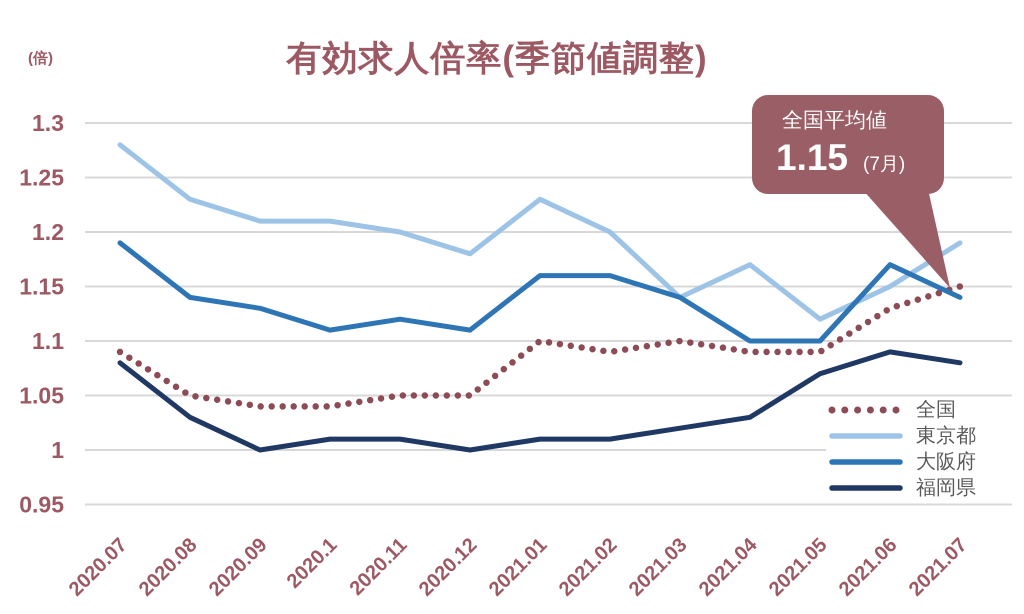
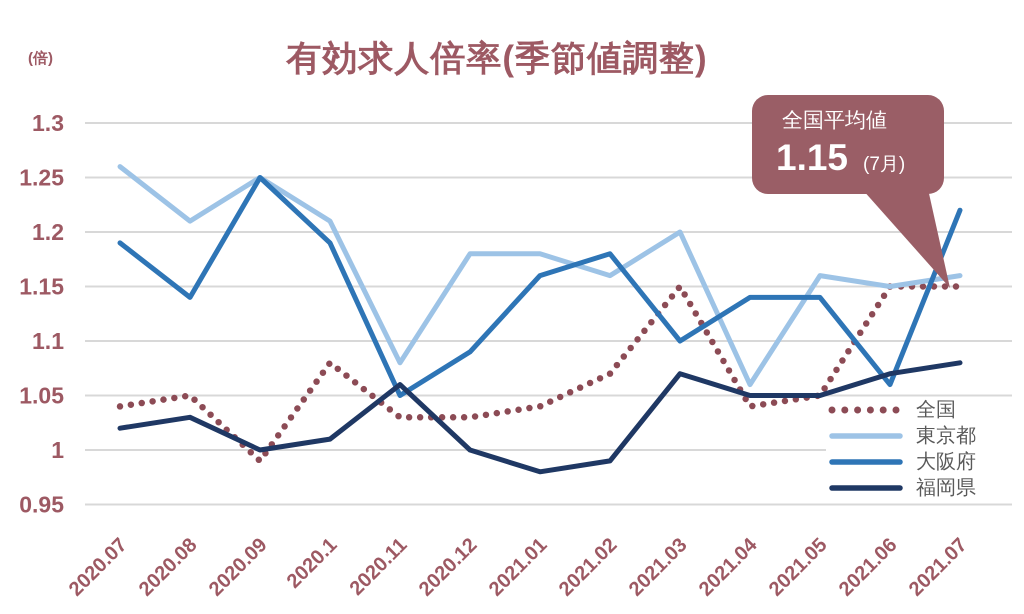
全国/2020.07: 1.09 -> 1.04
東京都/2020.07: 1.28 -> 1.26
福岡県/2020.07: 1.08 -> 1.02
東京都/2020.08: 1.23 -> 1.21
全国/2020.09: 1.04 -> 0.99
東京都/2020.09: 1.21 -> 1.25
大阪府/2020.09: 1.13 -> 1.25
全国/2020.1: 1.04 -> 1.08
大阪府/2020.1: 1.11 -> 1.19
全国/2020.11: 1.05 -> 1.03
東京都/2020.11: 1.20 -> 1.08
大阪府/2020.11: 1.12 -> 1.05
福岡県/2020.11: 1.01 -> 1.06
全国/2020.12: 1.05 -> 1.03
大阪府/2020.12: 1.11 -> 1.09
全国/2021.01: 1.10 -> 1.04
東京都/2021.01: 1.23 -> 1.18
福岡県/2021.01: 1.01 -> 0.98
全国/2021.02: 1.09 -> 1.07
東京都/2021.02: 1.20 -> 1.16
大阪府/2021.02: 1.16 -> 1.18
福岡県/2021.02: 1.01 -> 0.99
全国/2021.03: 1.10 -> 1.15
東京都/2021.03: 1.14 -> 1.20
大阪府/2021.03: 1.14 -> 1.10
福岡県/2021.03: 1.02 -> 1.07
全国/2021.04: 1.09 -> 1.04
東京都/2021.04: 1.17 -> 1.06
大阪府/2021.04: 1.10 -> 1.14
福岡県/2021.04: 1.03 -> 1.05
全国/2021.05: 1.09 -> 1.05
東京都/2021.05: 1.12 -> 1.16
大阪府/2021.05: 1.10 -> 1.14
福岡県/2021.05: 1.07 -> 1.05
全国/2021.06: 1.13 -> 1.15
大阪府/2021.06: 1.17 -> 1.06
福岡県/2021.06: 1.09 -> 1.07
東京都/2021.07: 1.19 -> 1.16
大阪府/2021.07: 1.14 -> 1.22
